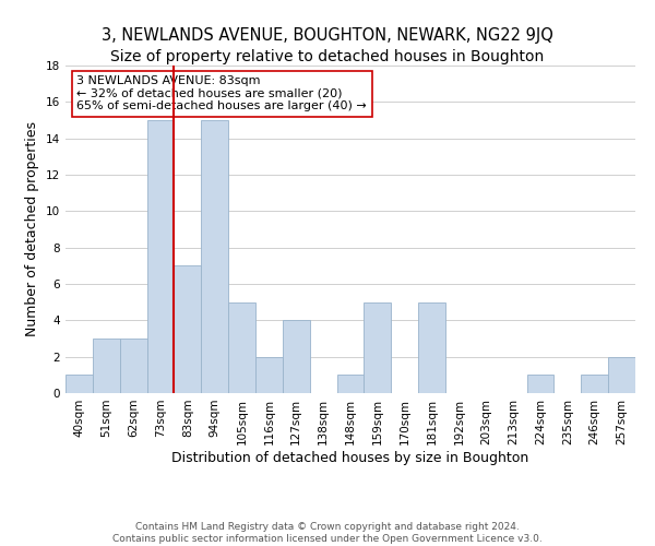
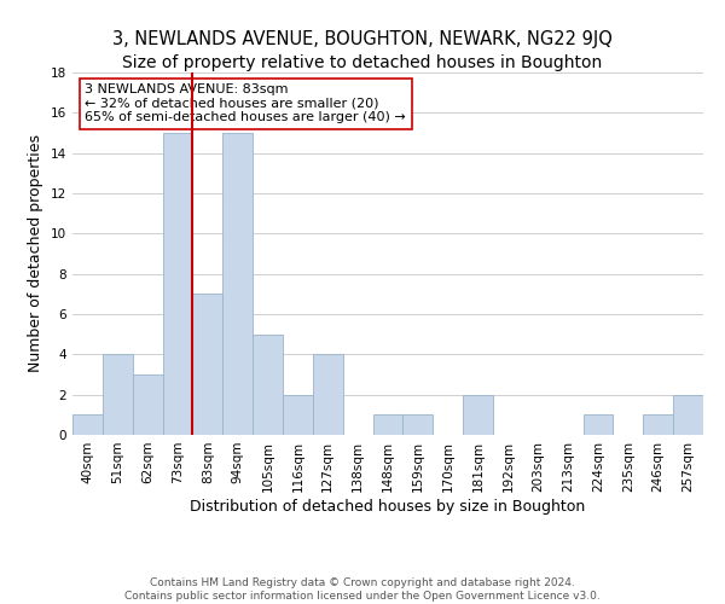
51sqm: 3 -> 4
159sqm: 5 -> 1
181sqm: 5 -> 2
